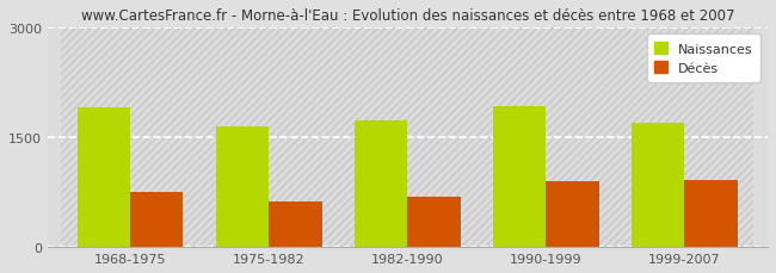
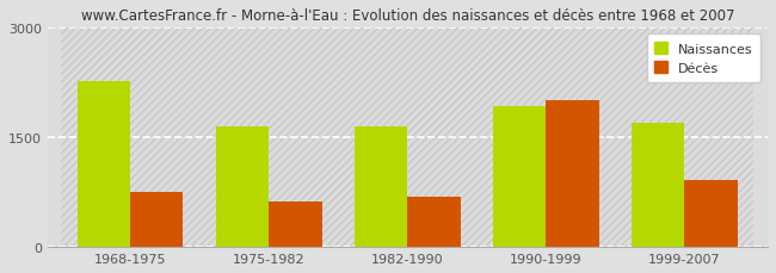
Naissances/1968-1975: 1900 -> 2260
Naissances/1982-1990: 1730 -> 1640
Décès/1990-1999: 900 -> 2000
